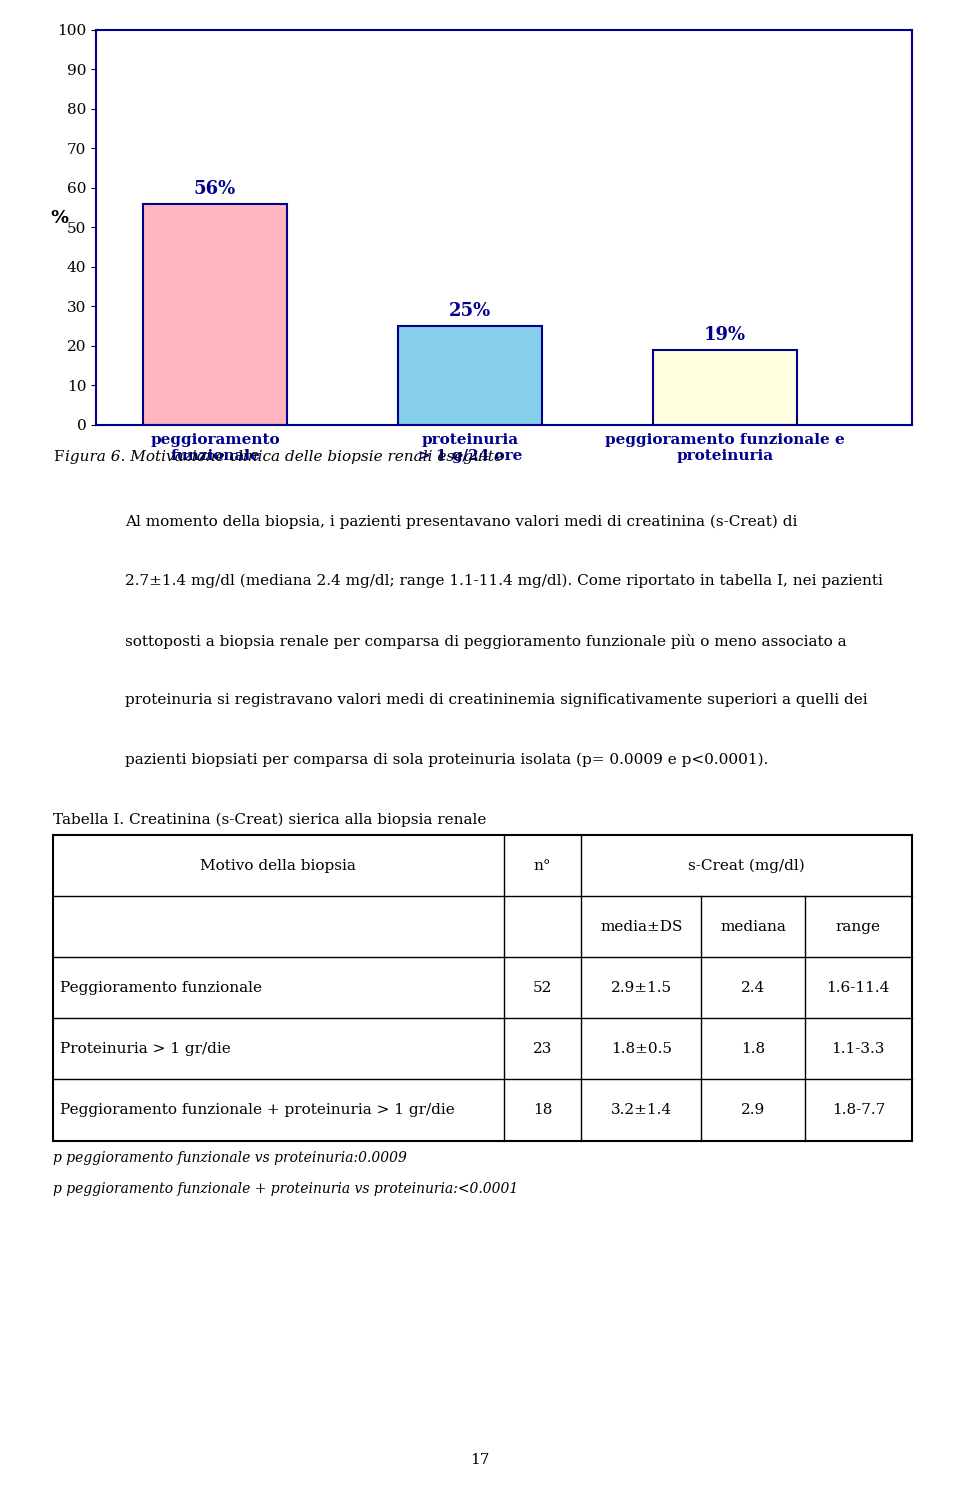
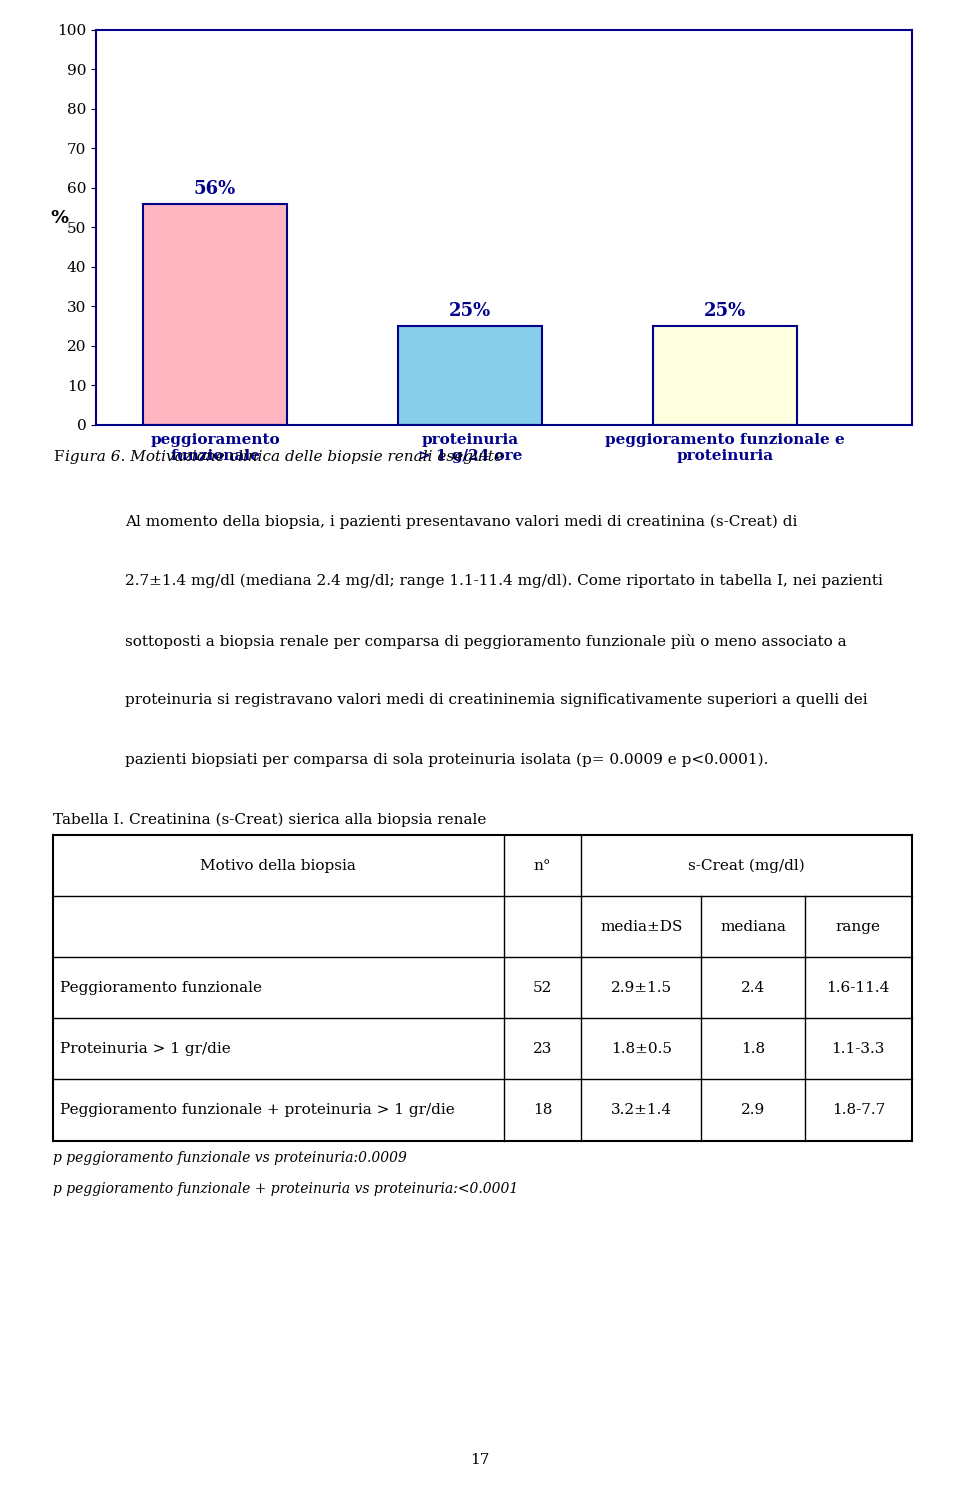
peggioramento funzionale e proteinuria: 19% -> 25%
